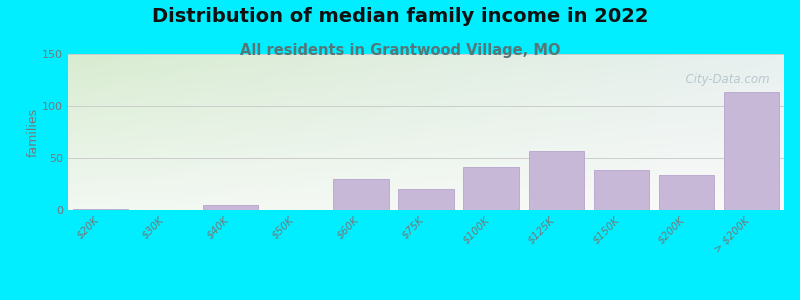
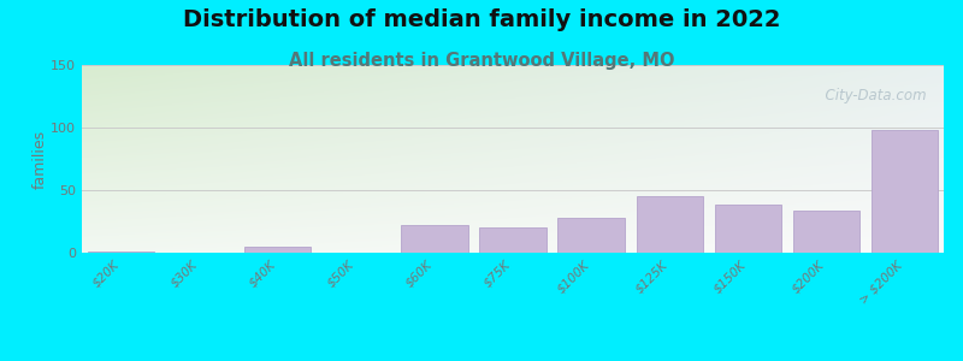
$60K: 30 -> 22
$100K: 41 -> 28
$125K: 57 -> 45
> $200K: 113 -> 98
